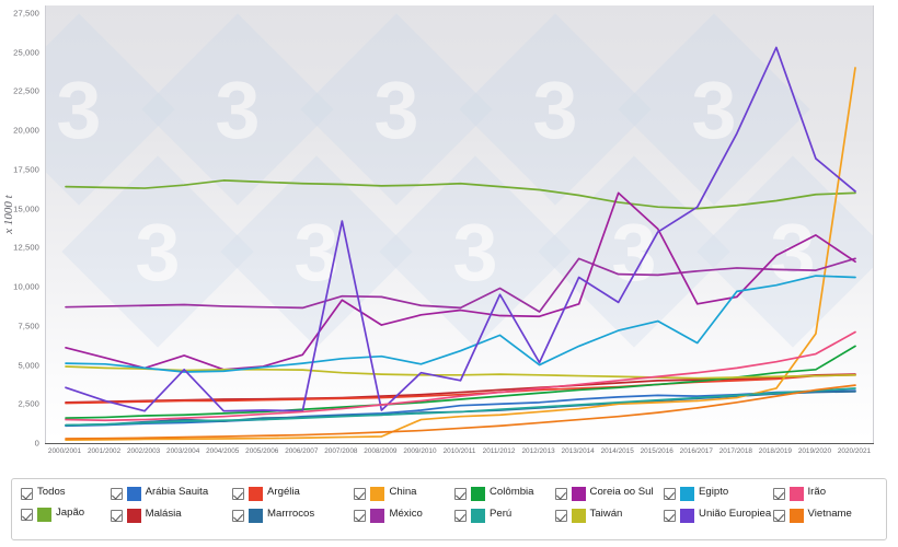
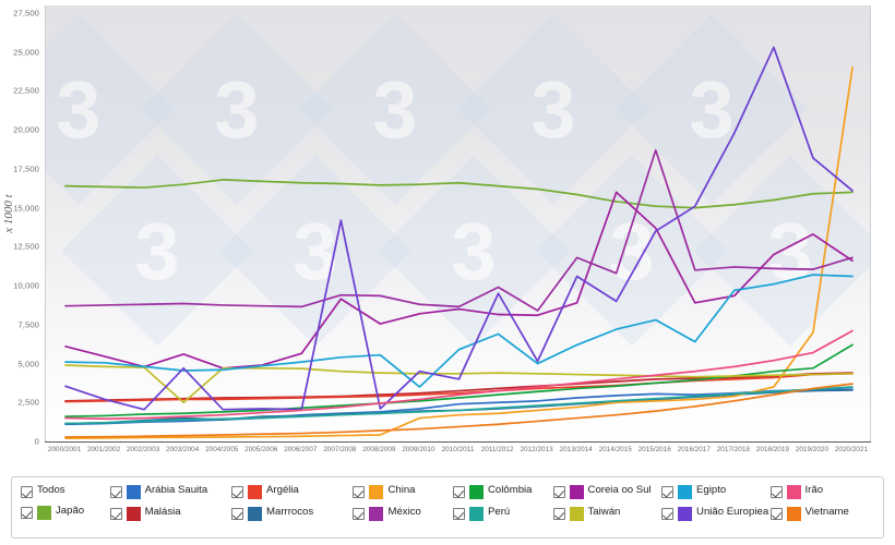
Taiwán/2003/2004: 4600 -> 2500
Egipto/2009/2010: 5000 -> 3500
México/2015/2016: 10800 -> 18700
